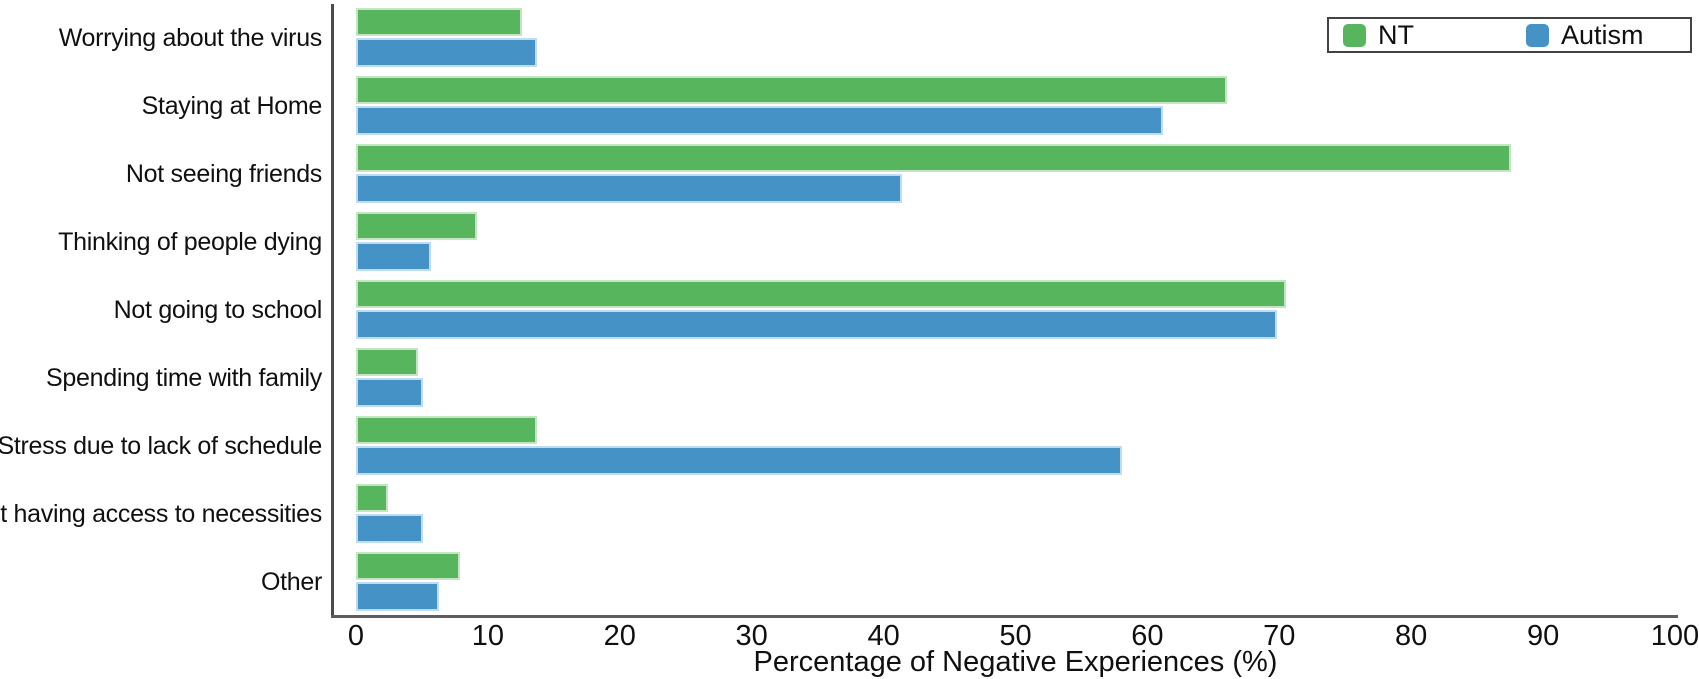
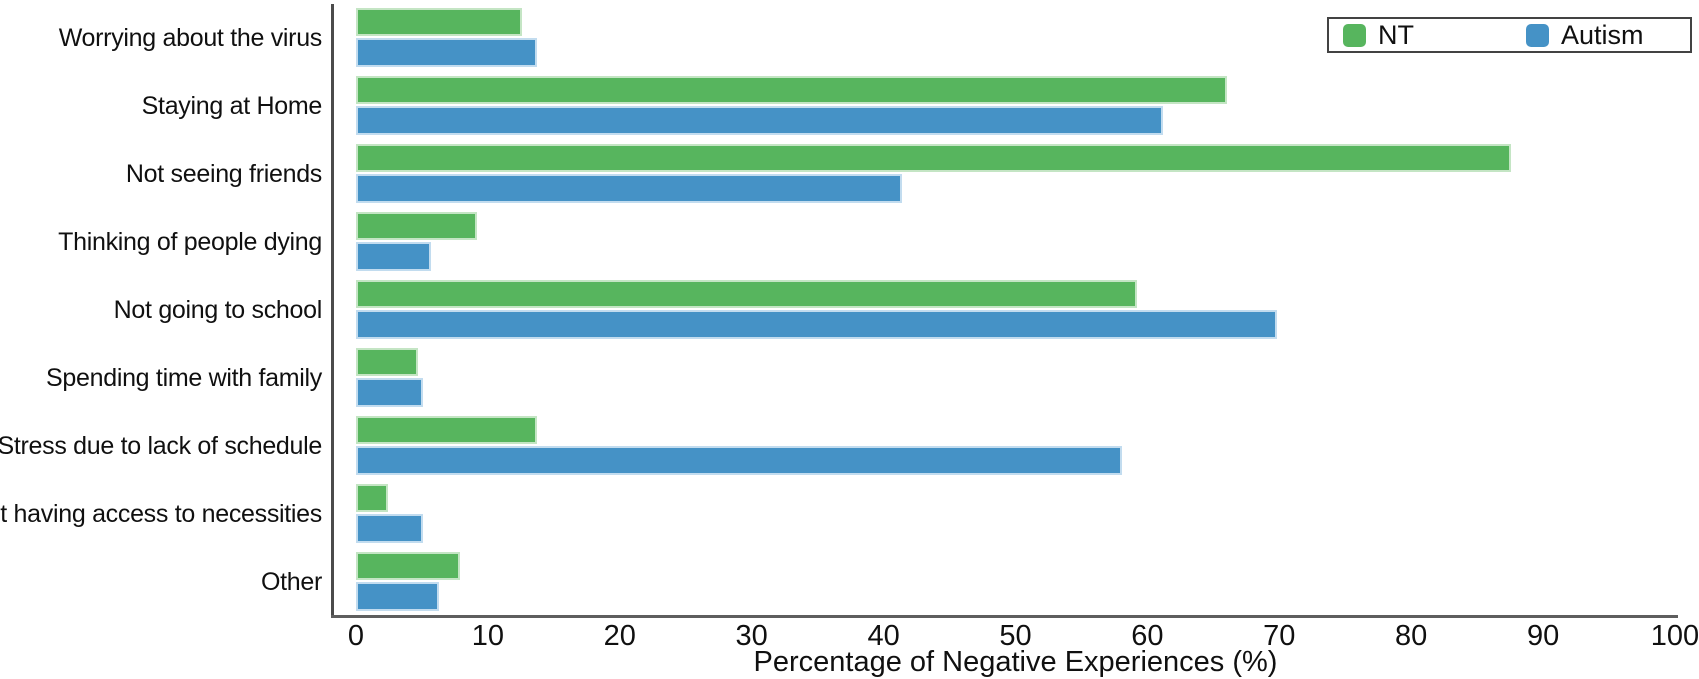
NT/Not going to school: 70.5 -> 59.2
